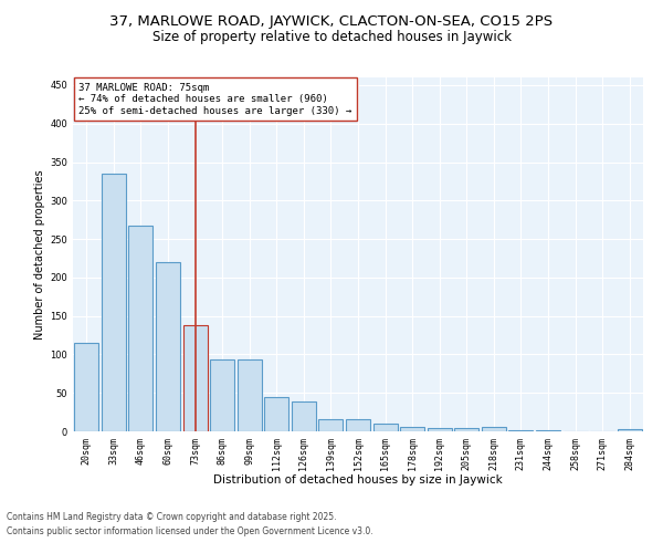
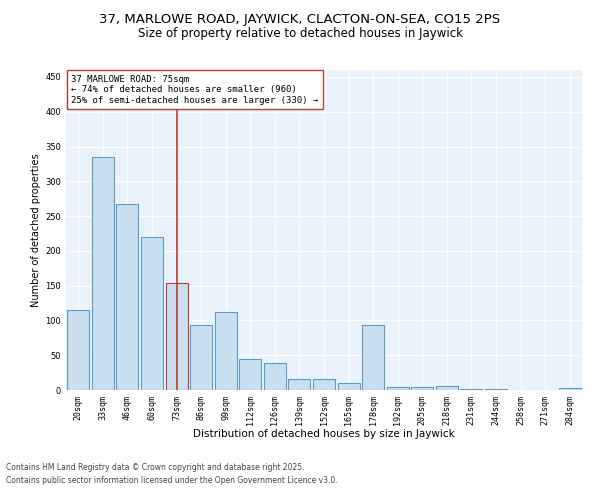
73sqm: 138 -> 154
99sqm: 93 -> 112
178sqm: 6 -> 94
